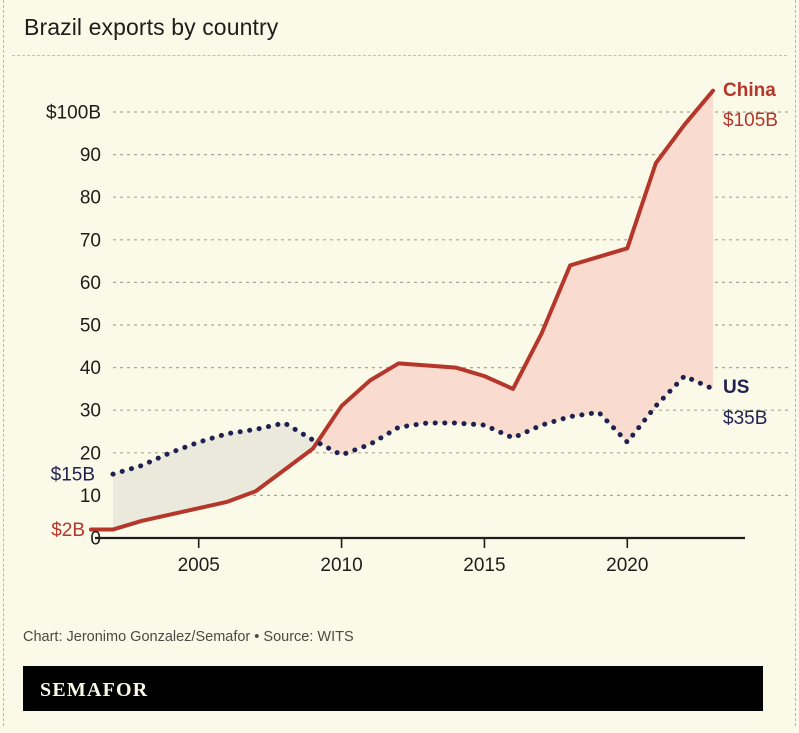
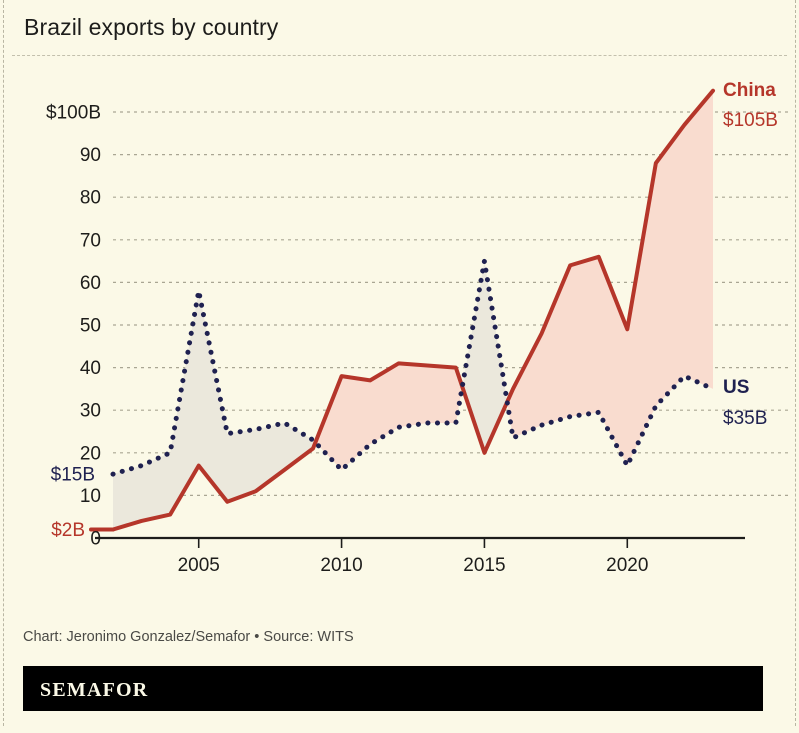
China/2005: $7B -> $17B
US/2005: $22B -> $58B
China/2010: $31B -> $38B
US/2010: $20B -> $16B
China/2015: $38B -> $20B
US/2015: $26B -> $65B
China/2020: $68B -> $49B
US/2020: $22B -> $17B
